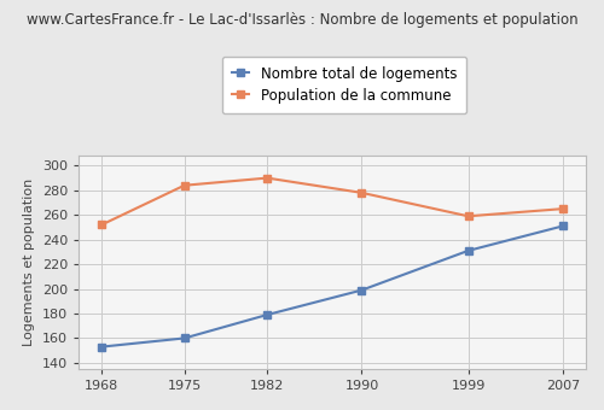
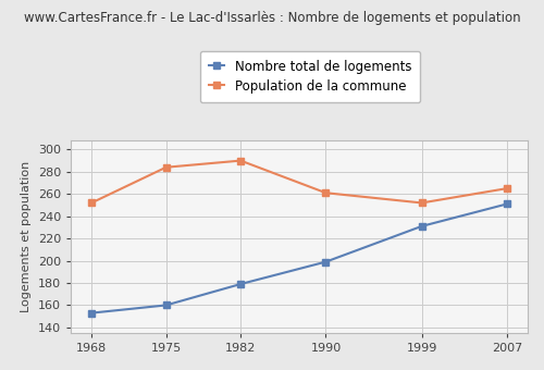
Population de la commune/1990: 278 -> 261
Population de la commune/1999: 259 -> 252
